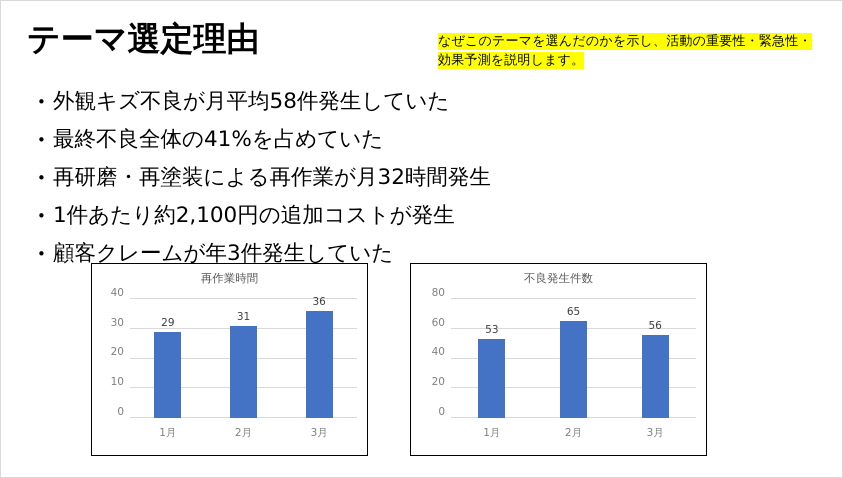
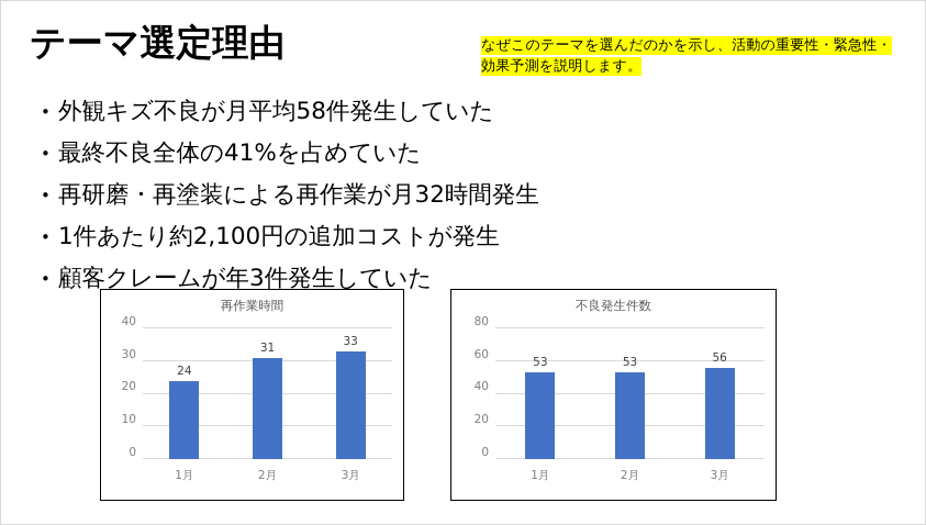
再作業時間/1月: 29 -> 24
再作業時間/3月: 36 -> 33
不良発生件数/2月: 65 -> 53
